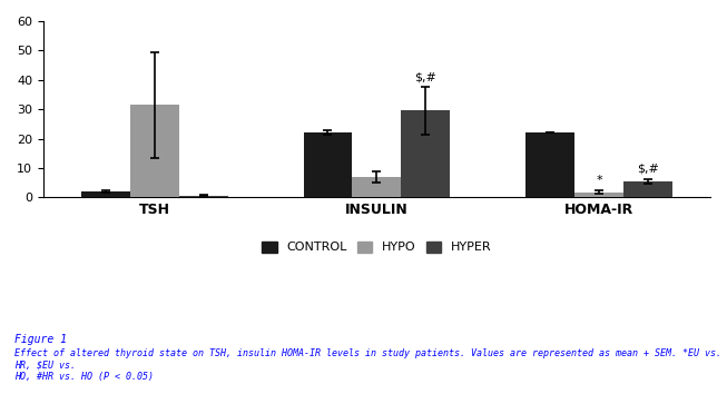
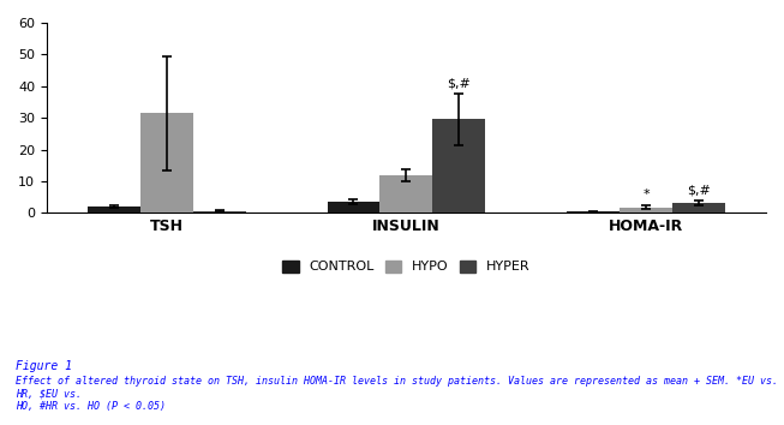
CONTROL/INSULIN: 22.0 -> 3.5
HYPO/INSULIN: 7.0 -> 11.8
CONTROL/HOMA-IR: 22.0 -> 0.3
HYPER/HOMA-IR: 5.5 -> 3.2
